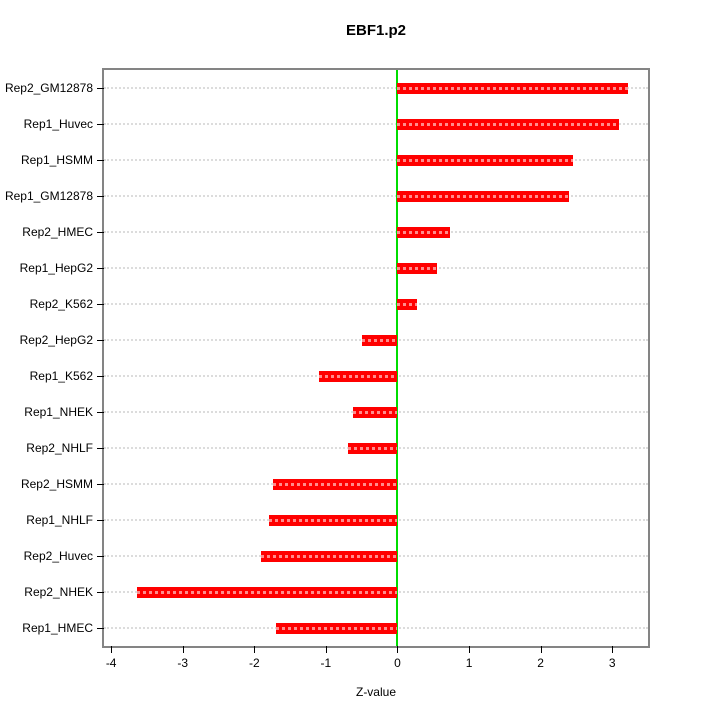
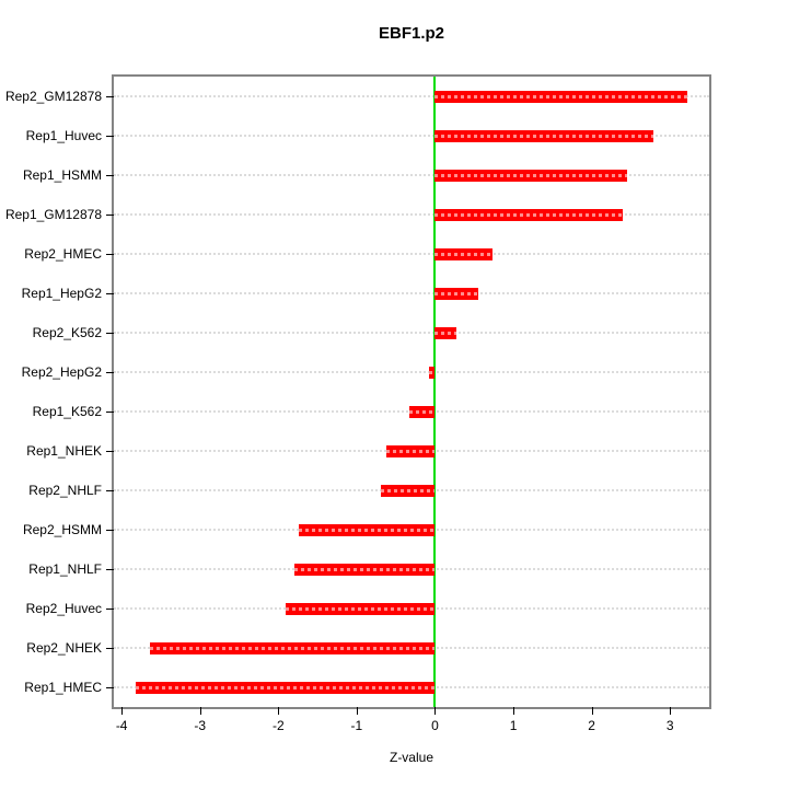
Rep1_Huvec: 3.1 -> 2.8
Rep2_HepG2: -0.5 -> -0.1
Rep1_K562: -1.1 -> -0.3
Rep1_HMEC: -1.7 -> -3.8
